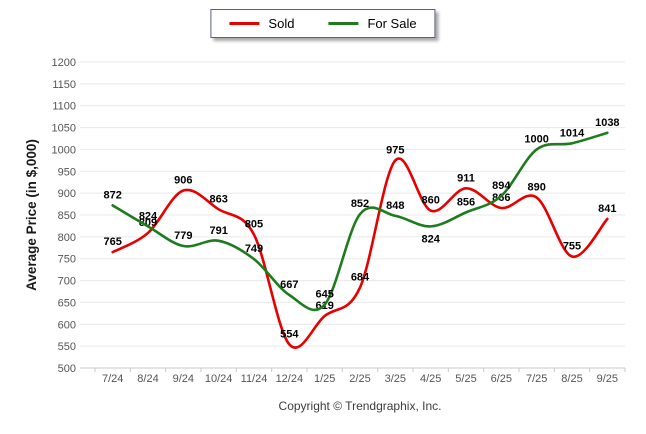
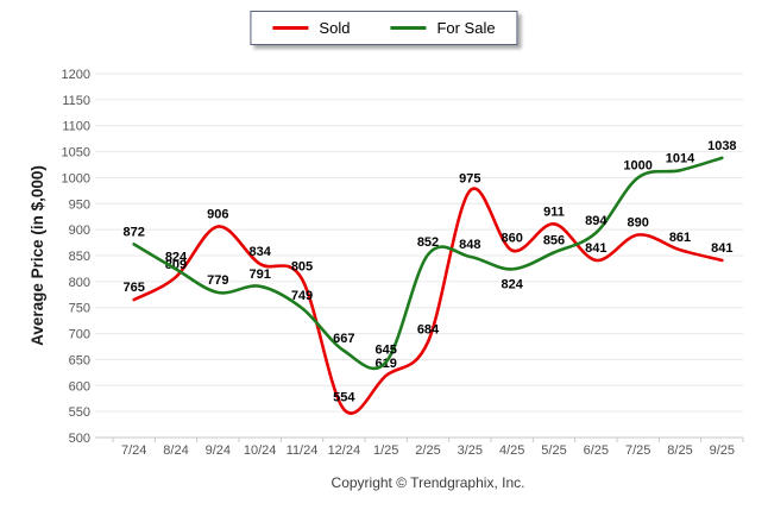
Sold/10/24: 863 -> 834
Sold/6/25: 866 -> 841
Sold/8/25: 755 -> 861
